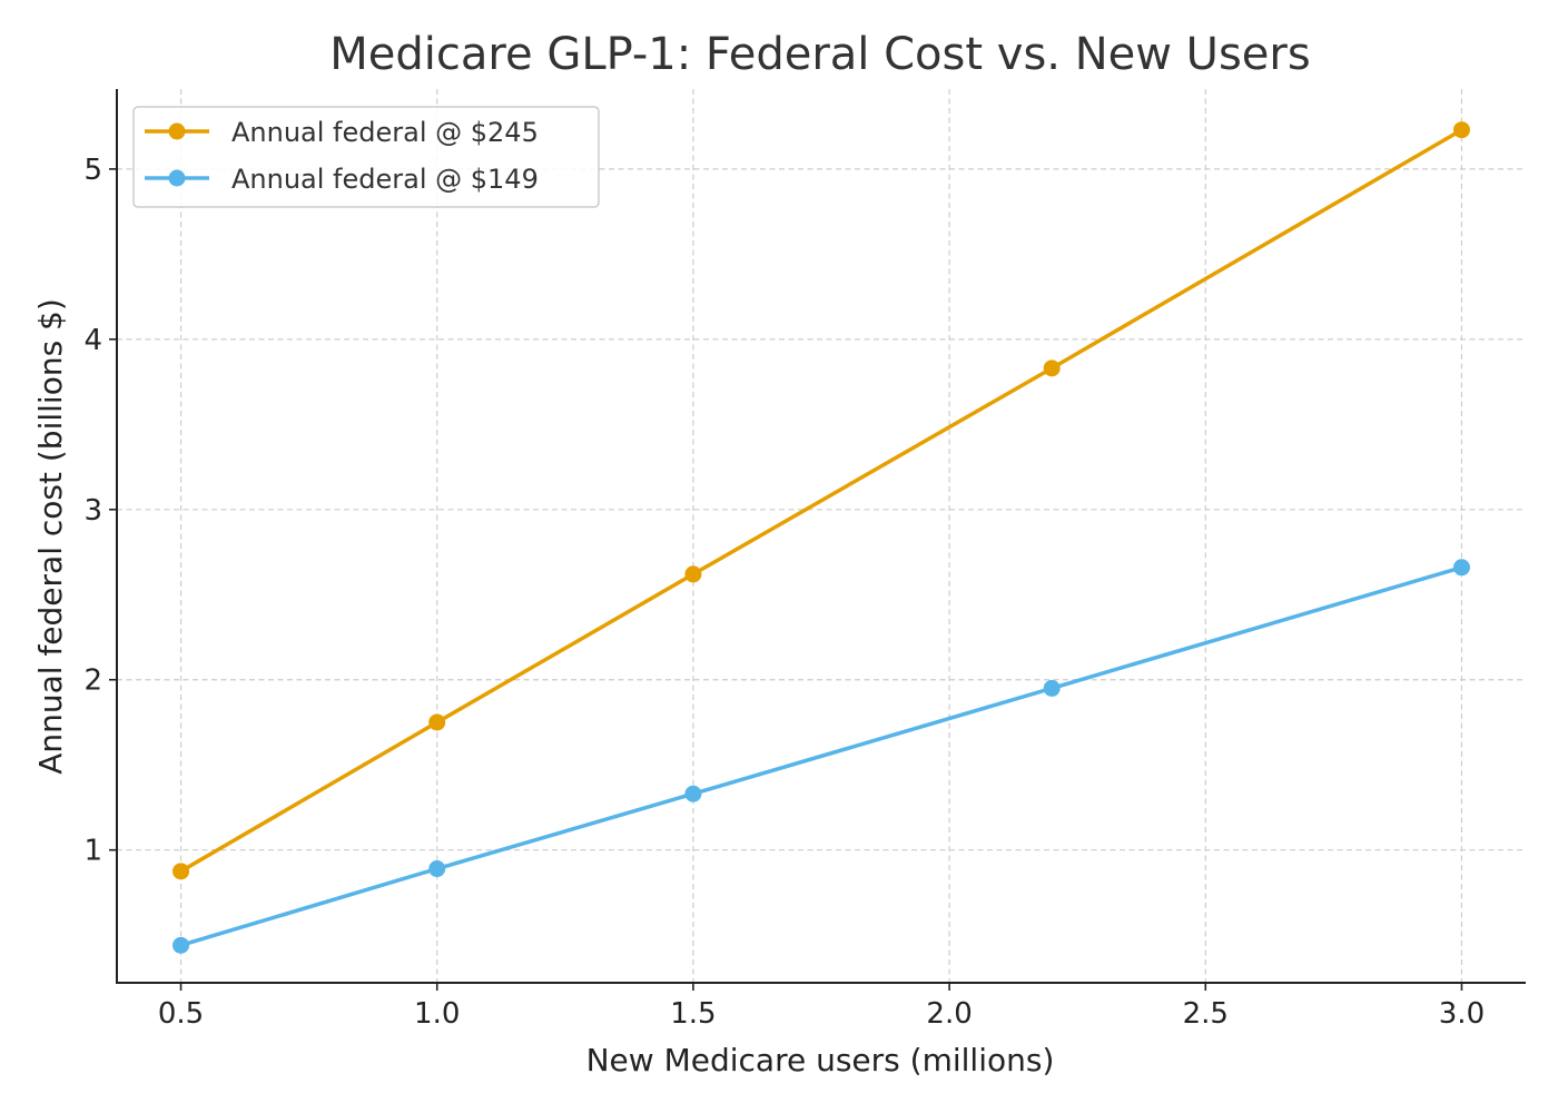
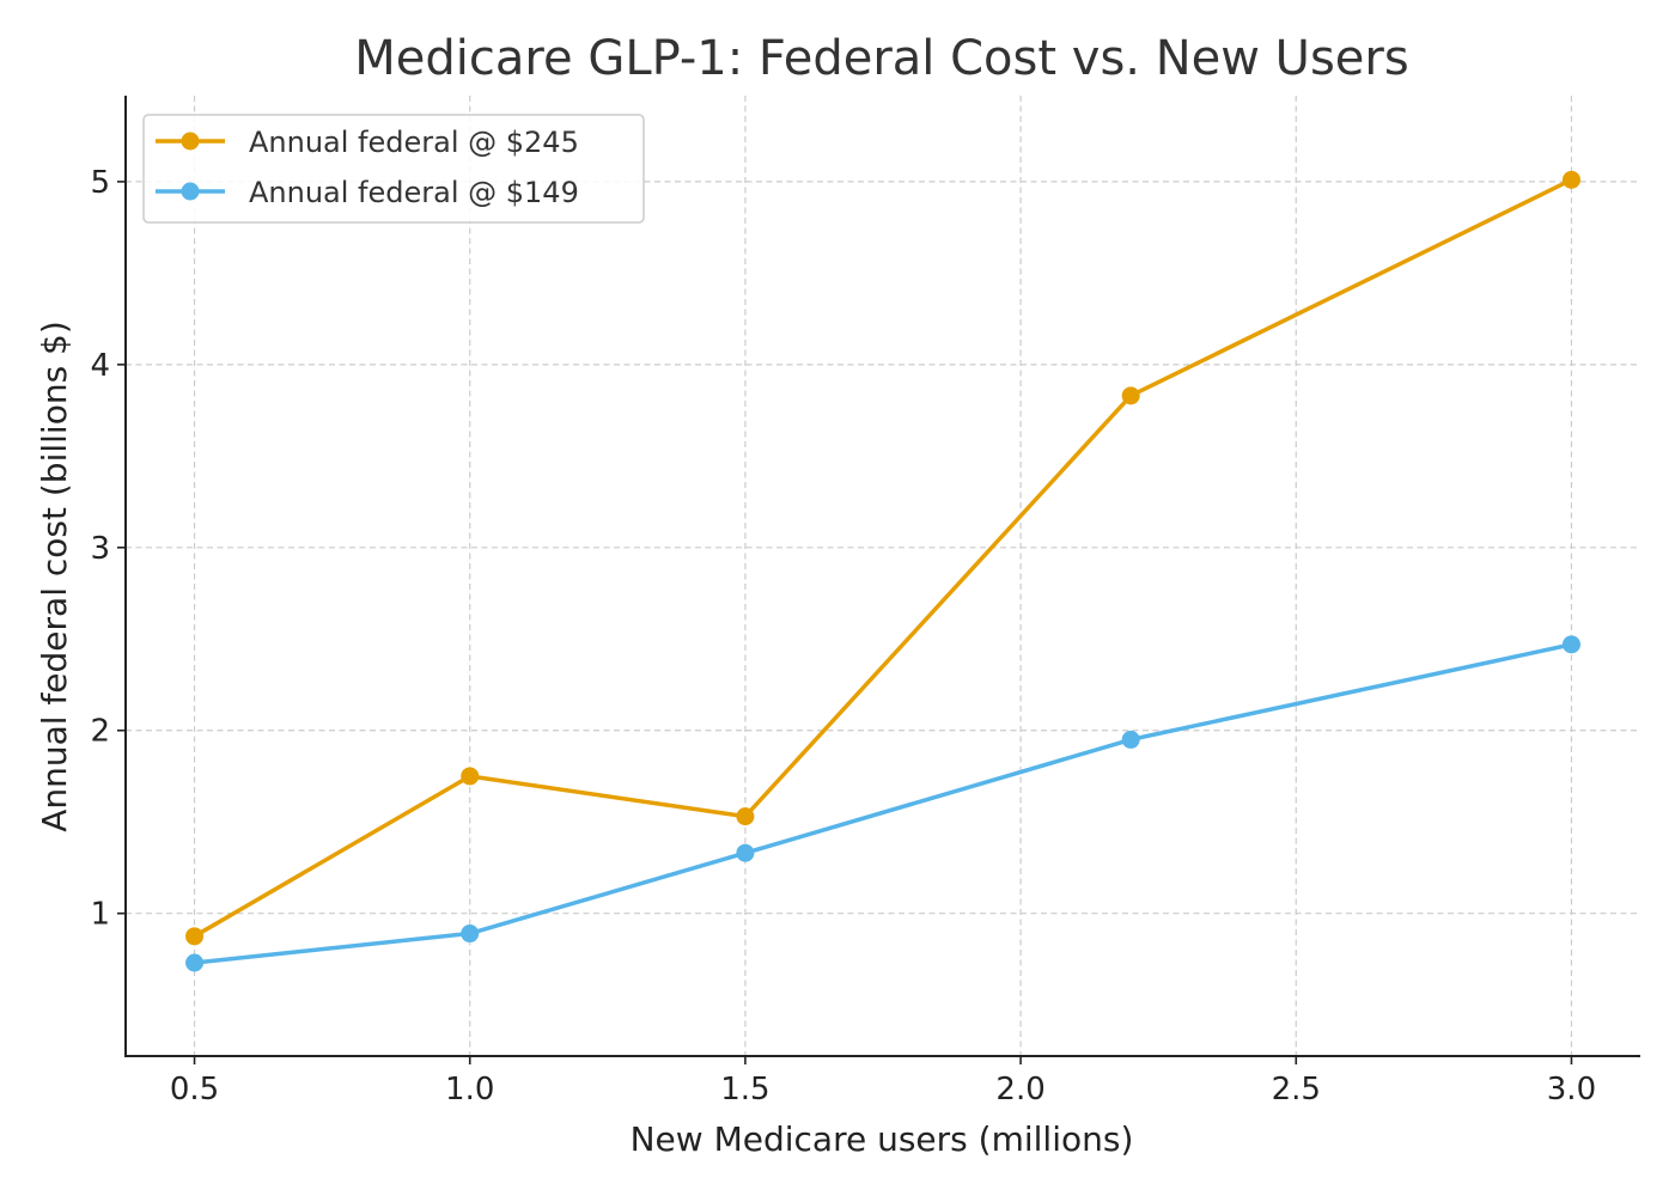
Annual federal @ $149/0.5: 0.44 -> 0.73
Annual federal @ $245/1.5: 2.62 -> 1.53
Annual federal @ $245/3.0: 5.23 -> 5.01
Annual federal @ $149/3.0: 2.66 -> 2.47
